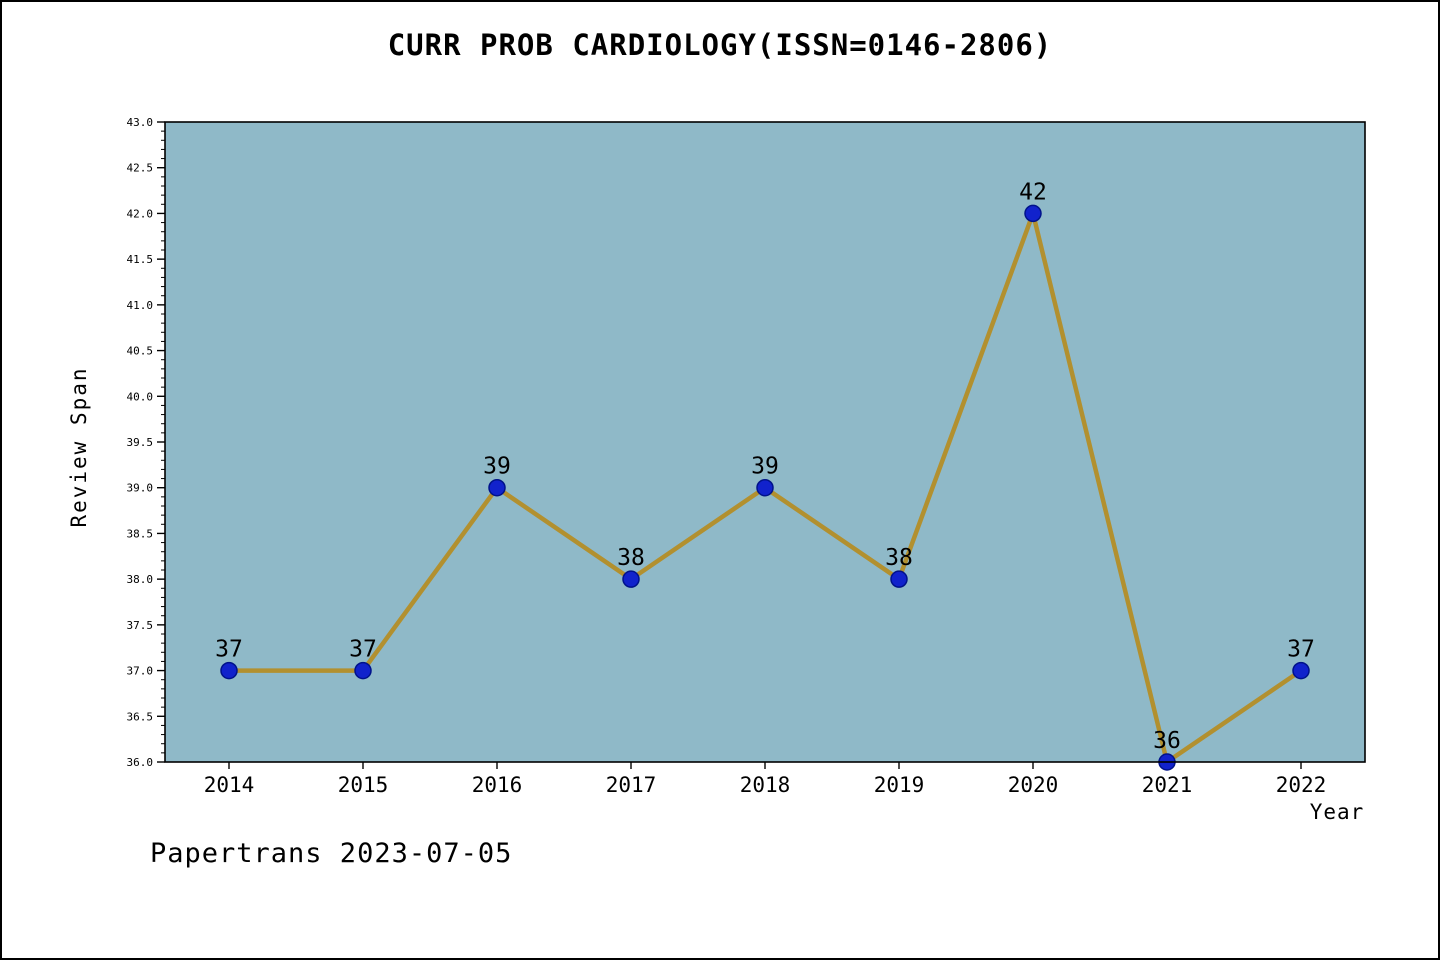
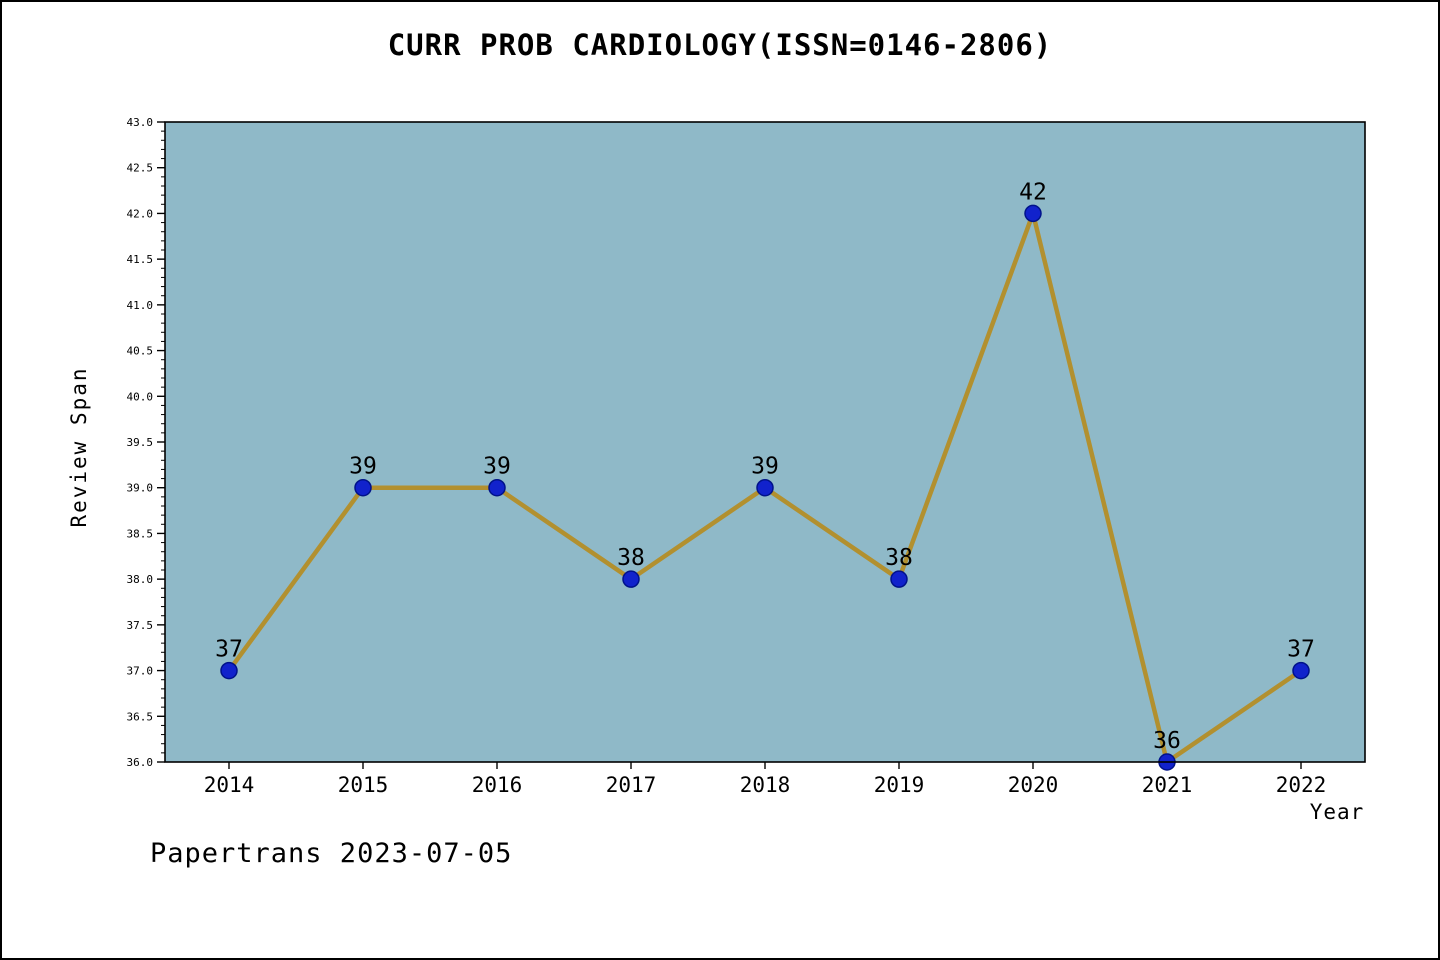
2015: 37 -> 39
